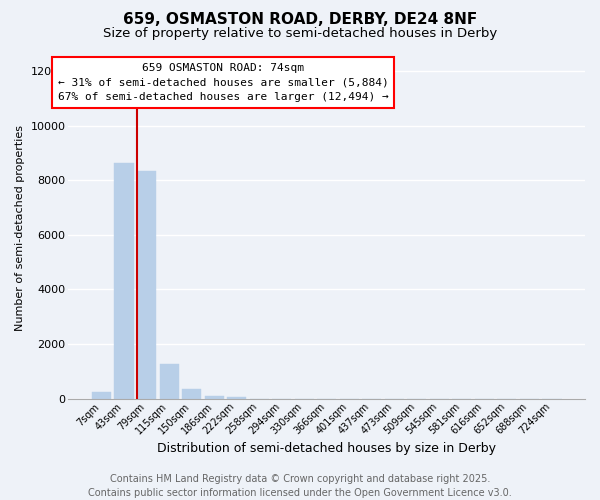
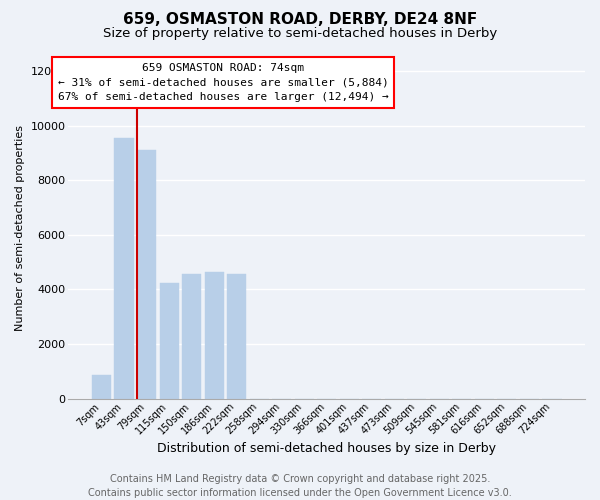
7sqm: 230 -> 850
43sqm: 8620 -> 9550
79sqm: 8330 -> 9100
115sqm: 1260 -> 4250
150sqm: 370 -> 4550
186sqm: 100 -> 4650
222sqm: 60 -> 4550
